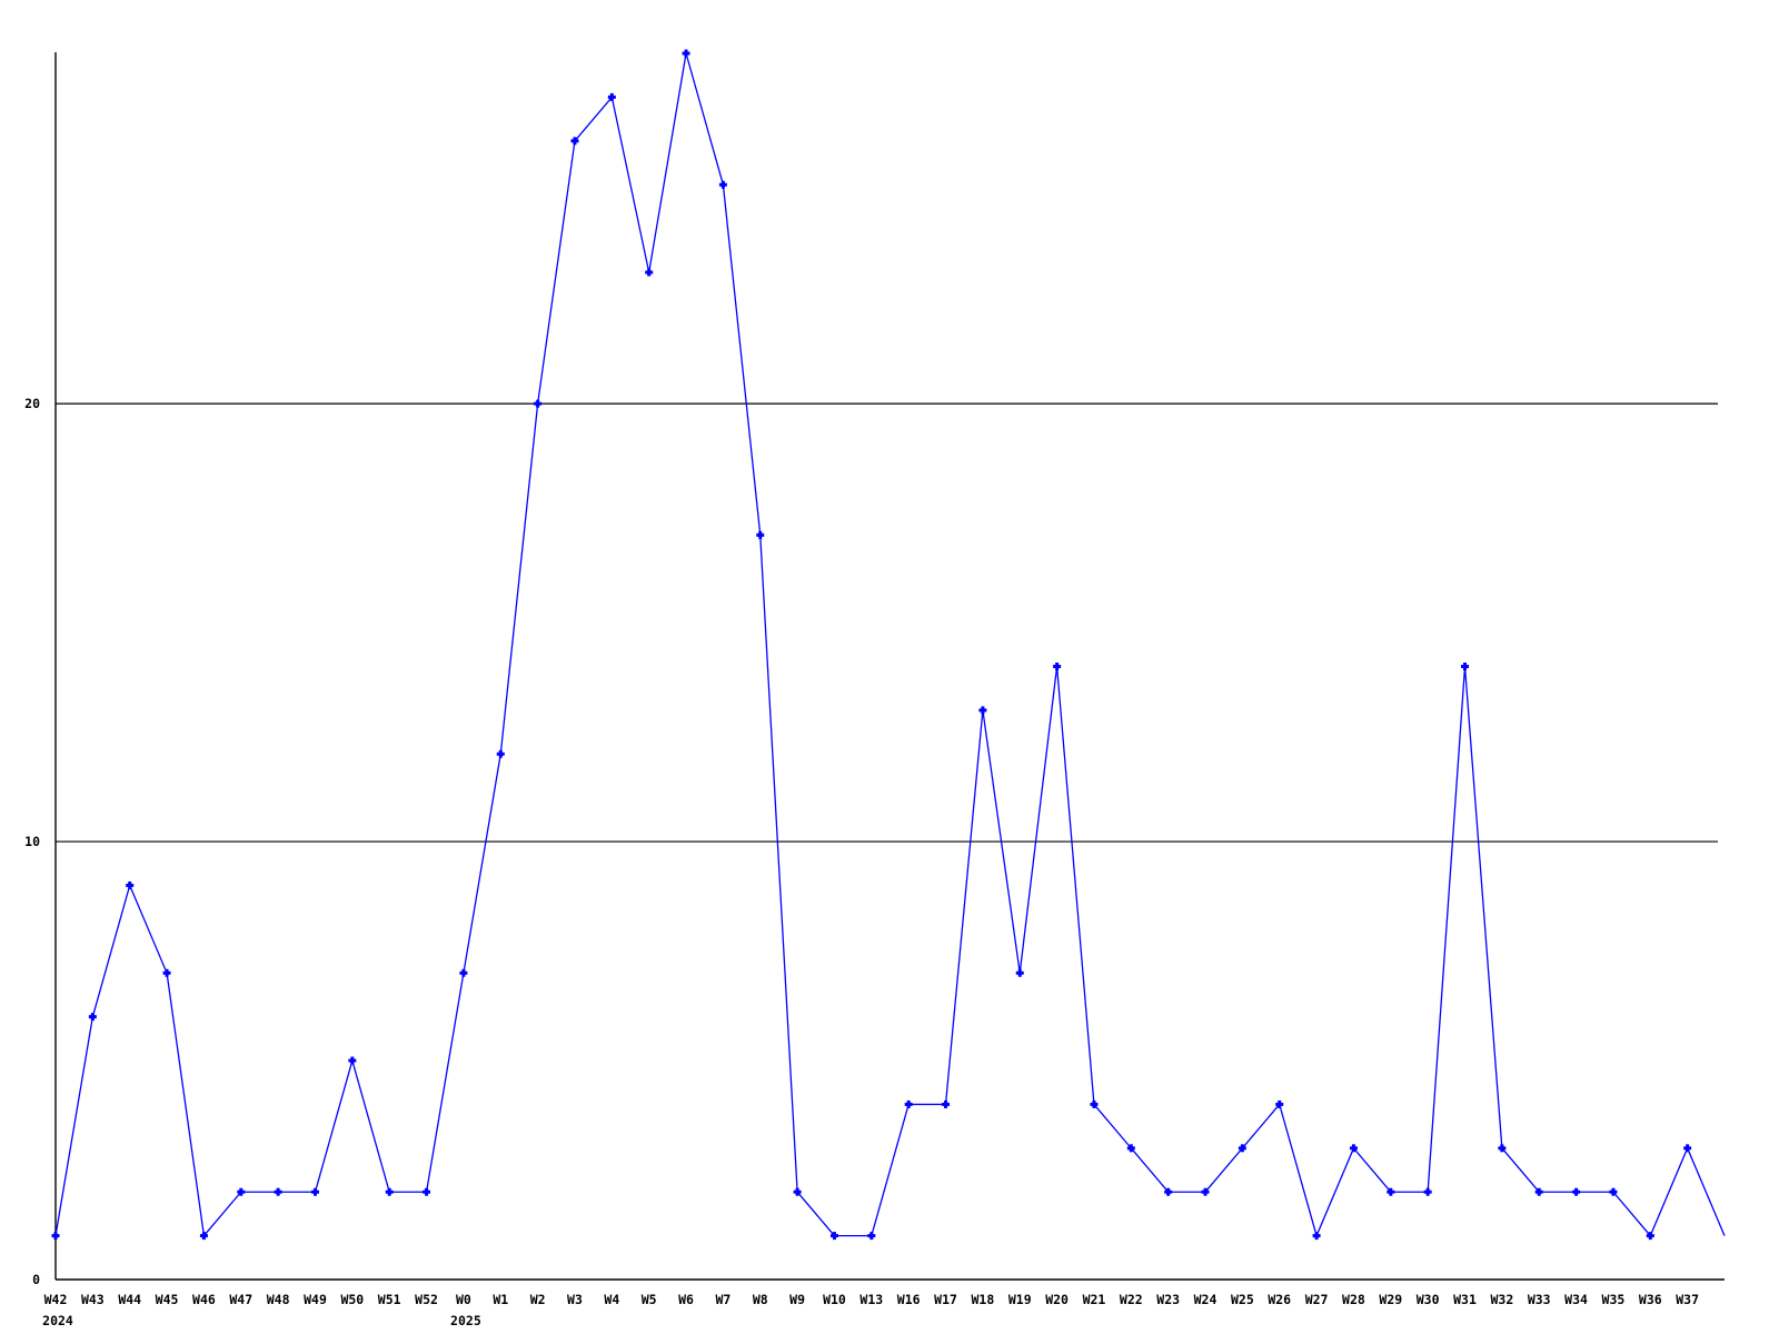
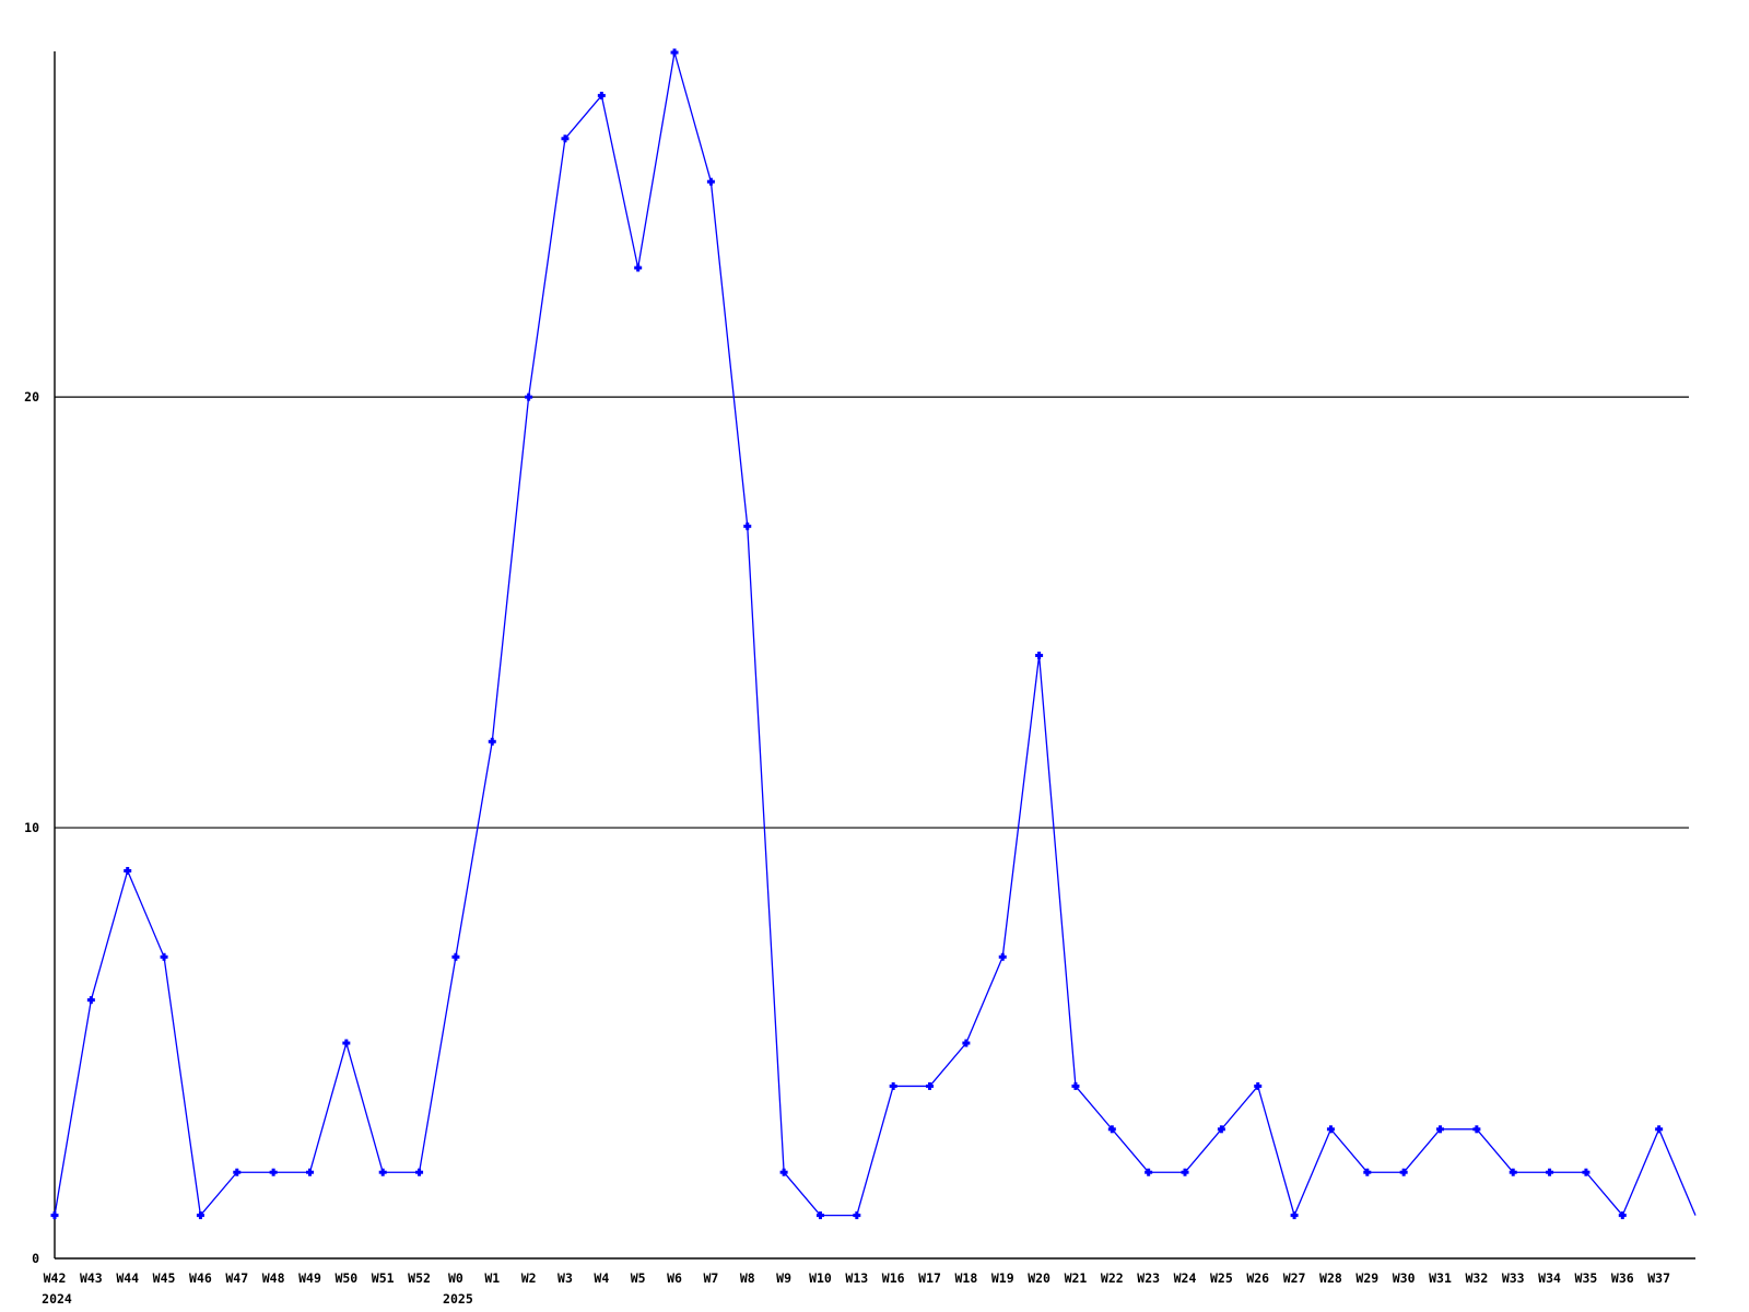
W18: 13 -> 5
W31: 14 -> 3
